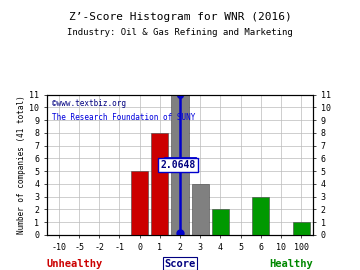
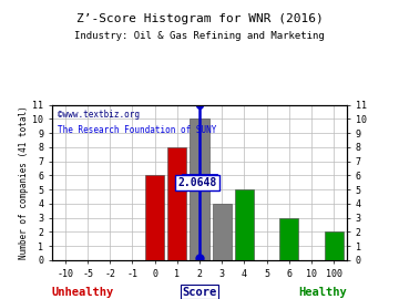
0: 5 -> 6
2: 11 -> 10
4: 2 -> 5
100: 1 -> 2
